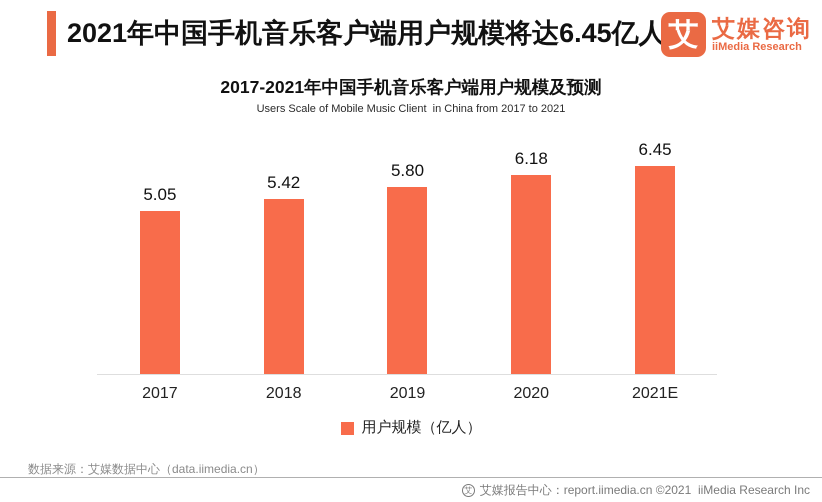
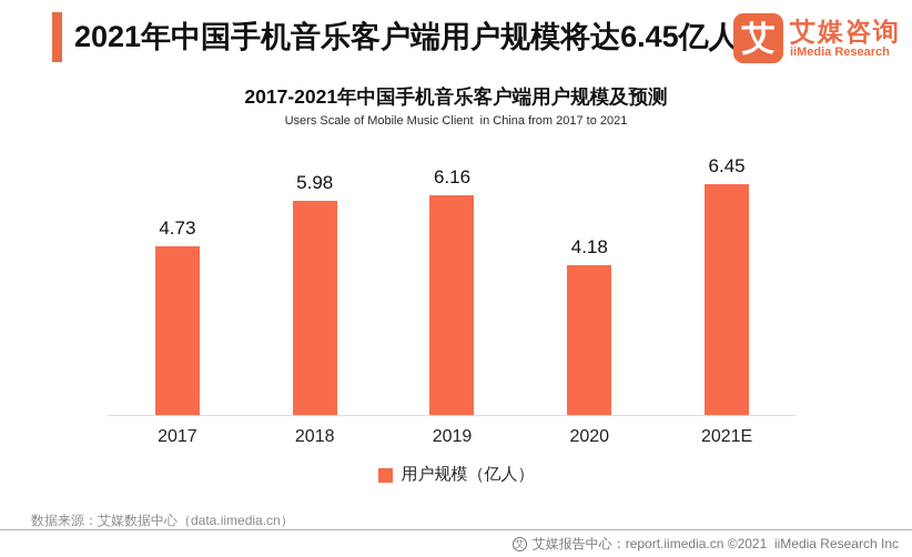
2017: 5.05 -> 4.73
2018: 5.42 -> 5.98
2019: 5.80 -> 6.16
2020: 6.18 -> 4.18
